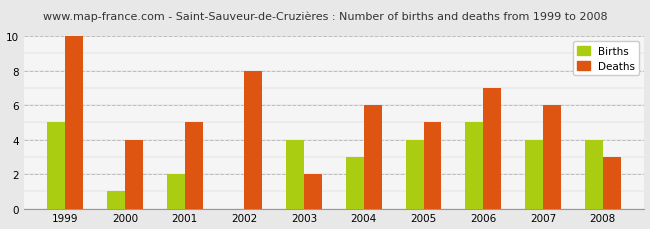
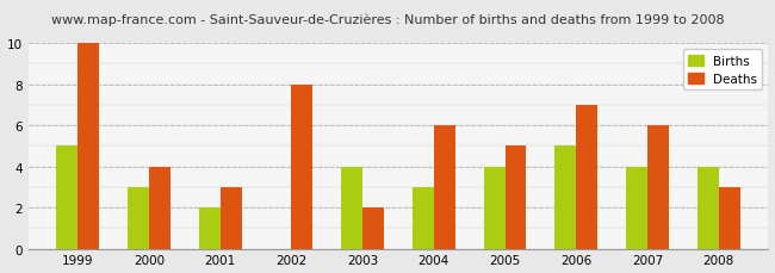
Births/2000: 1 -> 3
Deaths/2001: 5 -> 3
